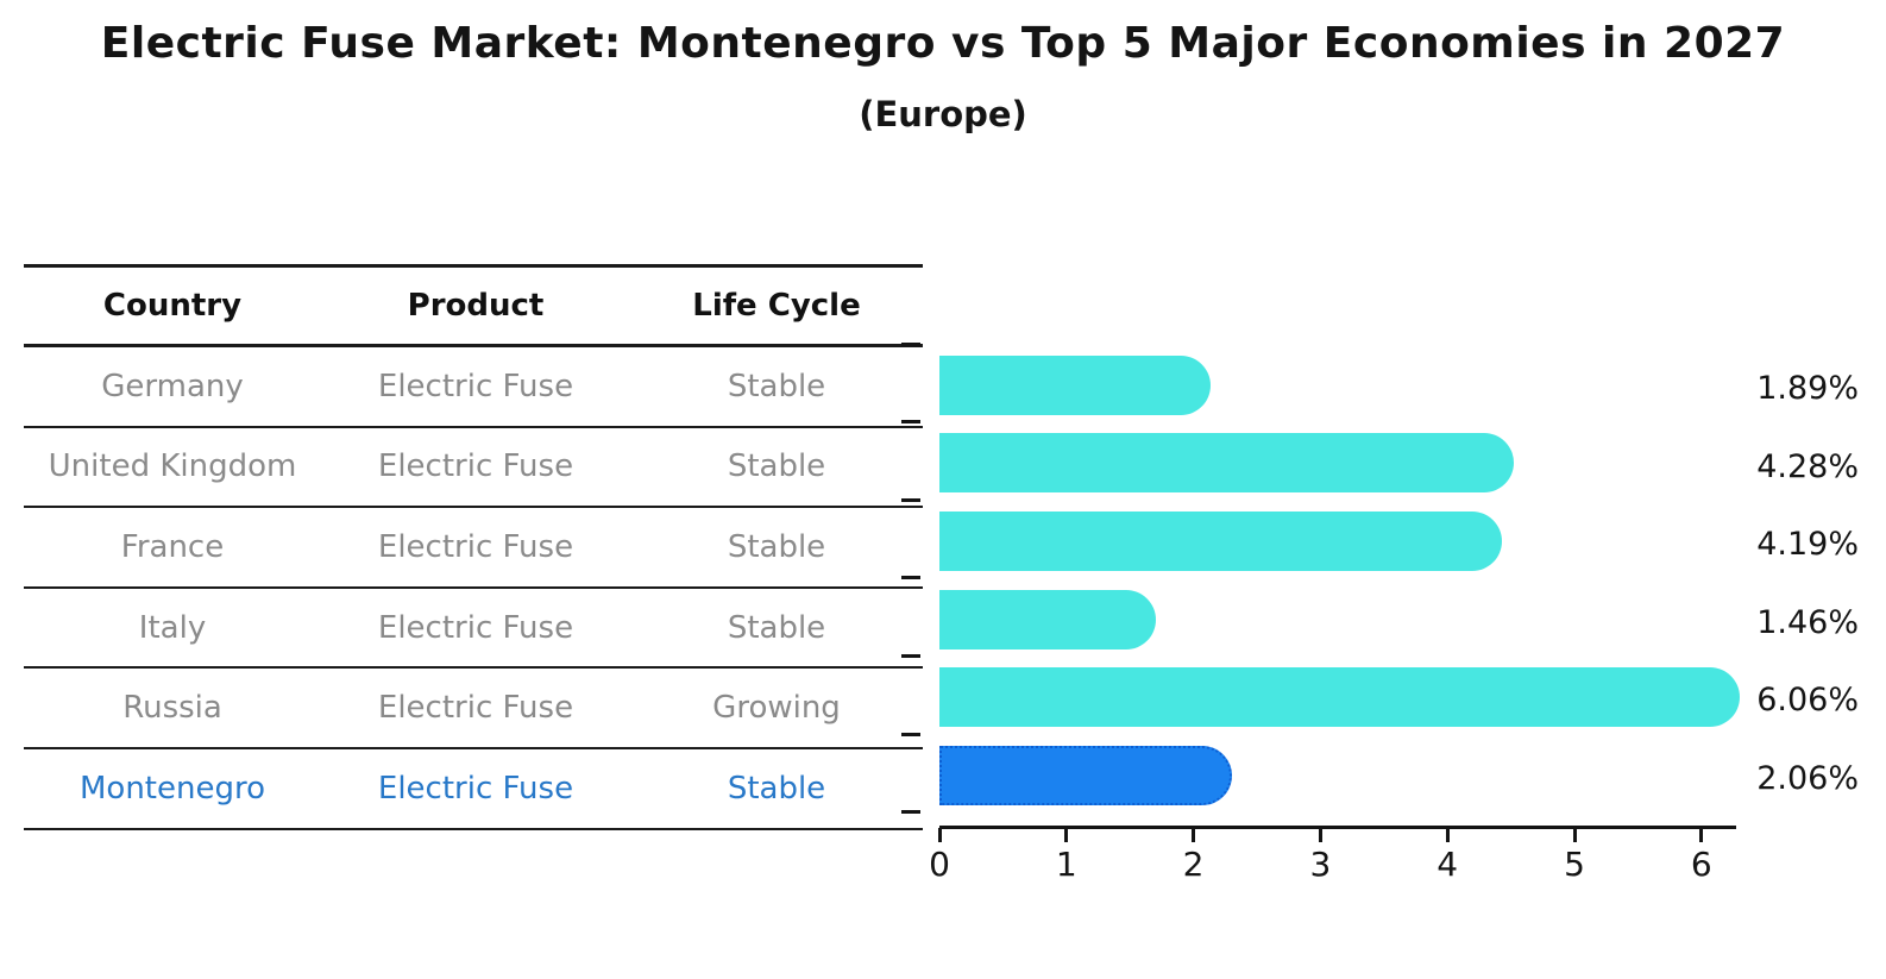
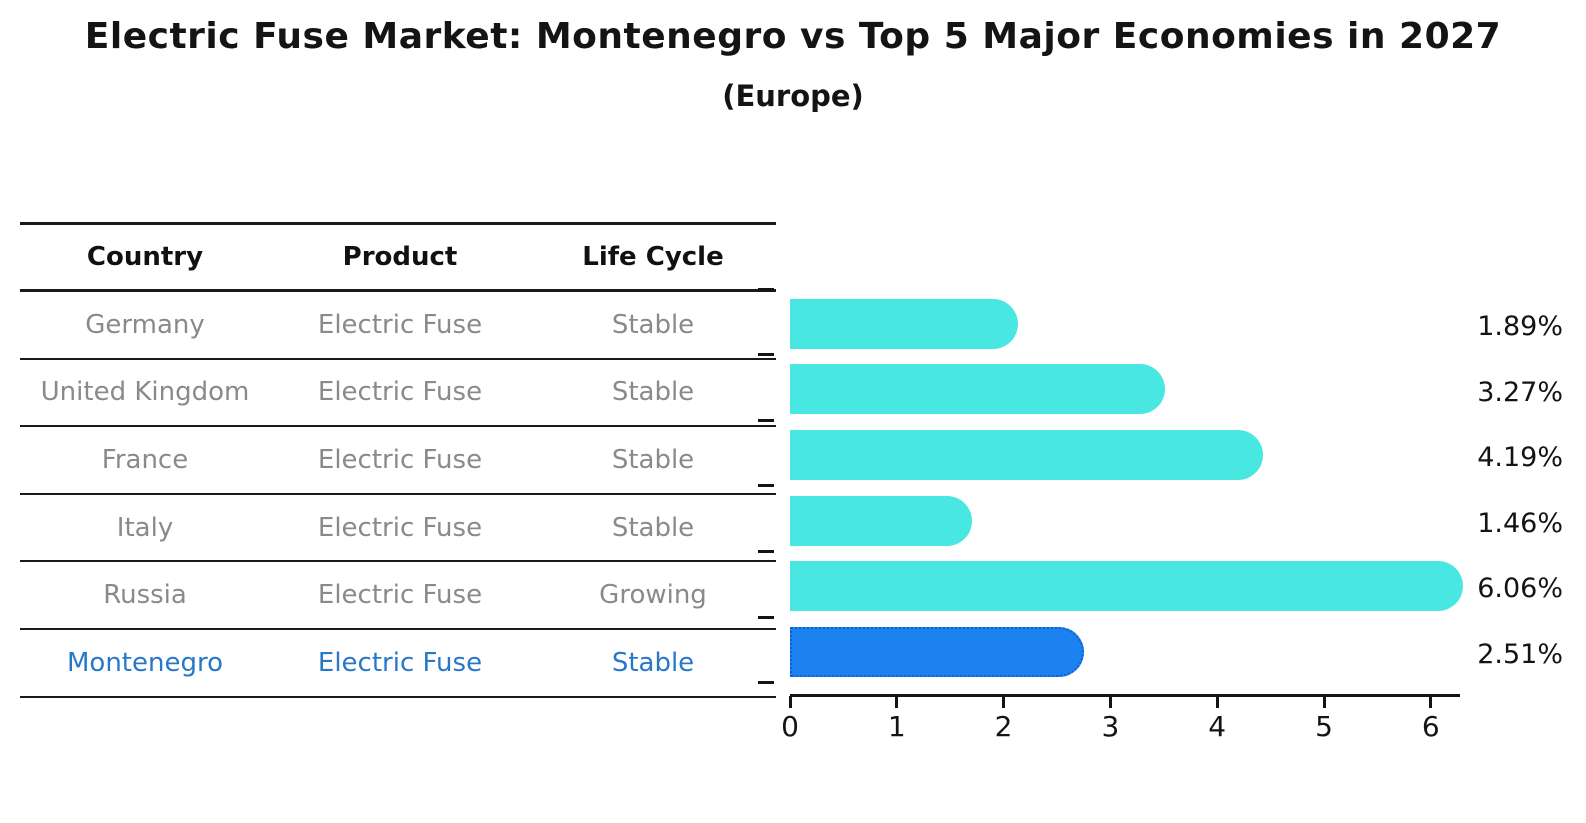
United Kingdom: 4.28% -> 3.27%
Montenegro: 2.06% -> 2.51%
